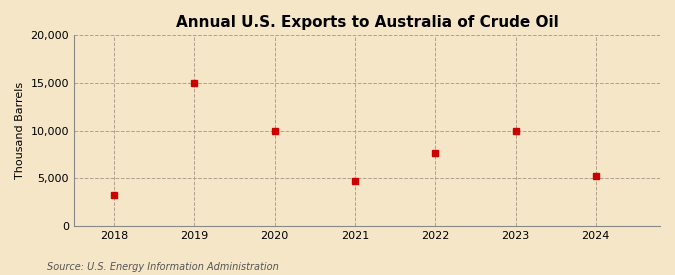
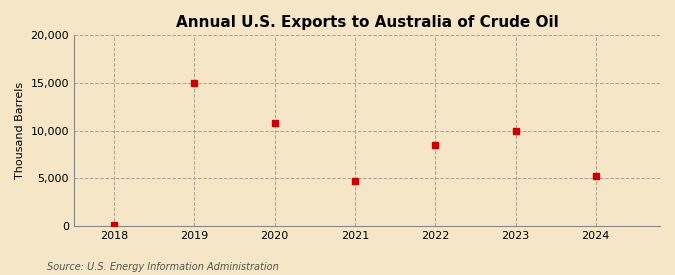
2018: 3,200 -> 100
2020: 10,000 -> 10,800
2022: 7,600 -> 8,500
